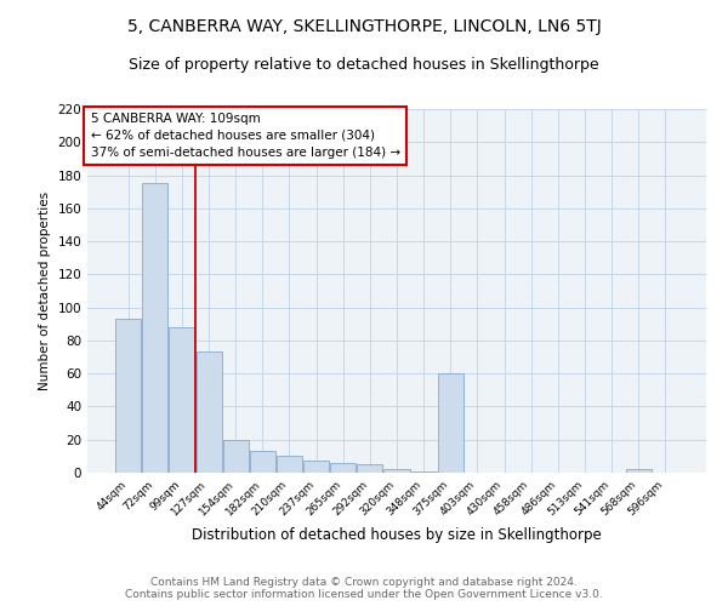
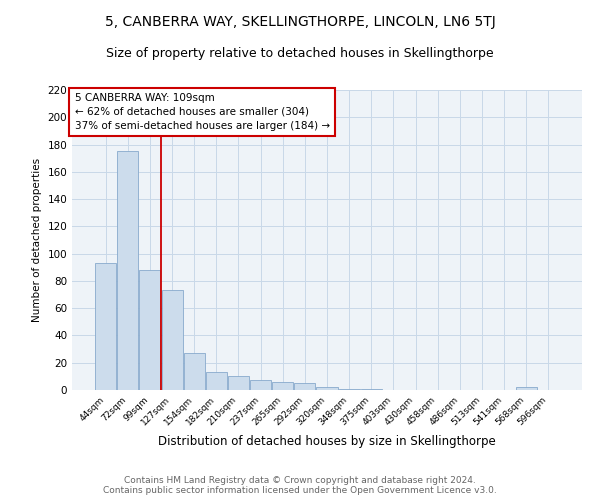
154sqm: 20 -> 27
375sqm: 60 -> 1
